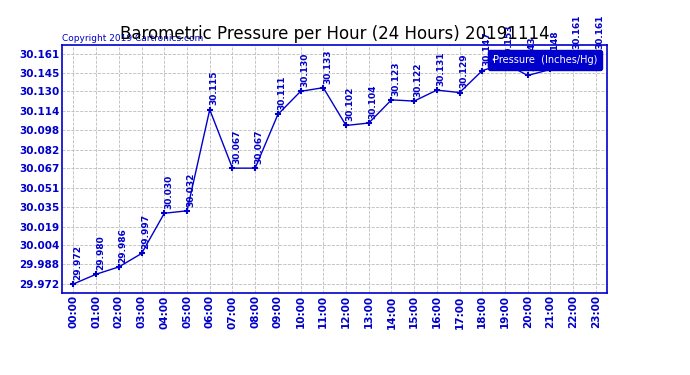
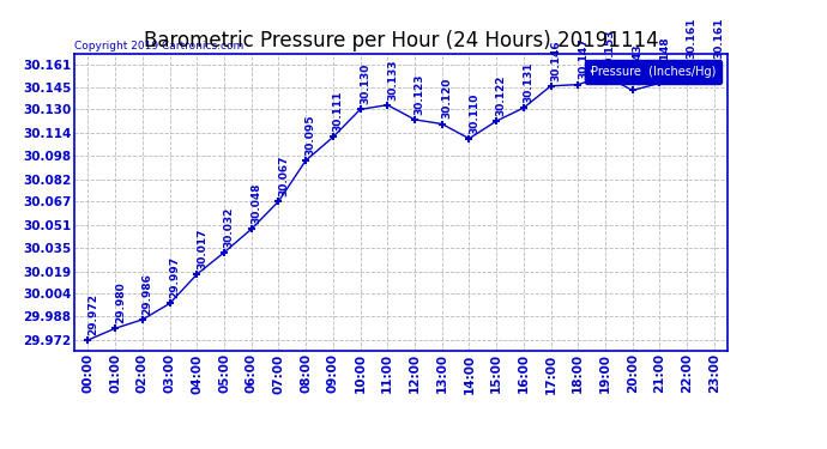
04:00: 30.030 -> 30.017
06:00: 30.115 -> 30.048
08:00: 30.067 -> 30.095
12:00: 30.102 -> 30.123
13:00: 30.104 -> 30.120
14:00: 30.123 -> 30.110
17:00: 30.129 -> 30.146
